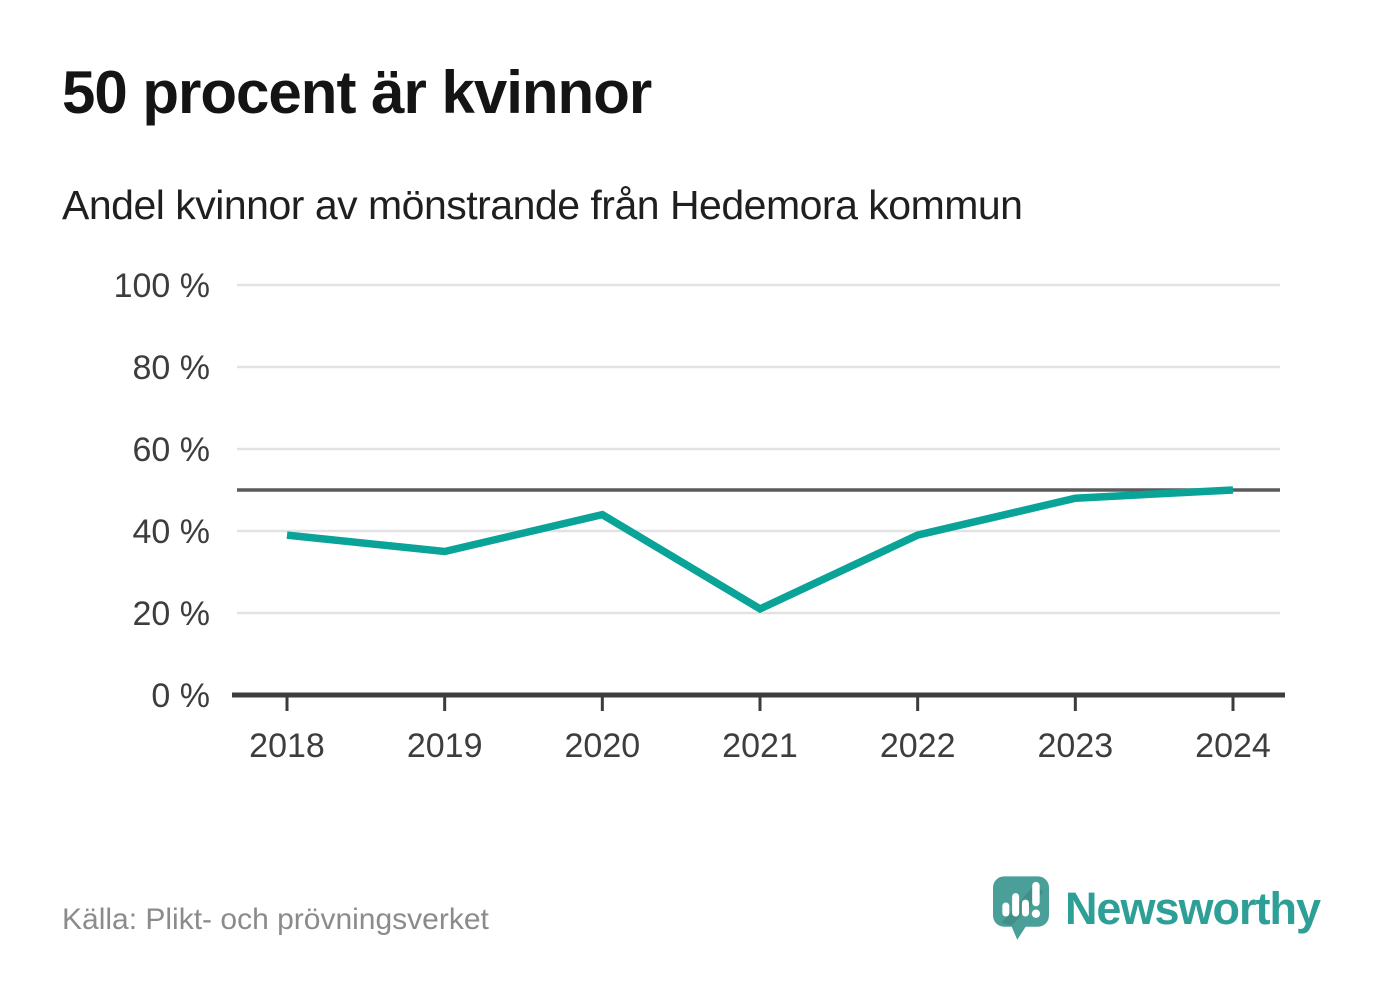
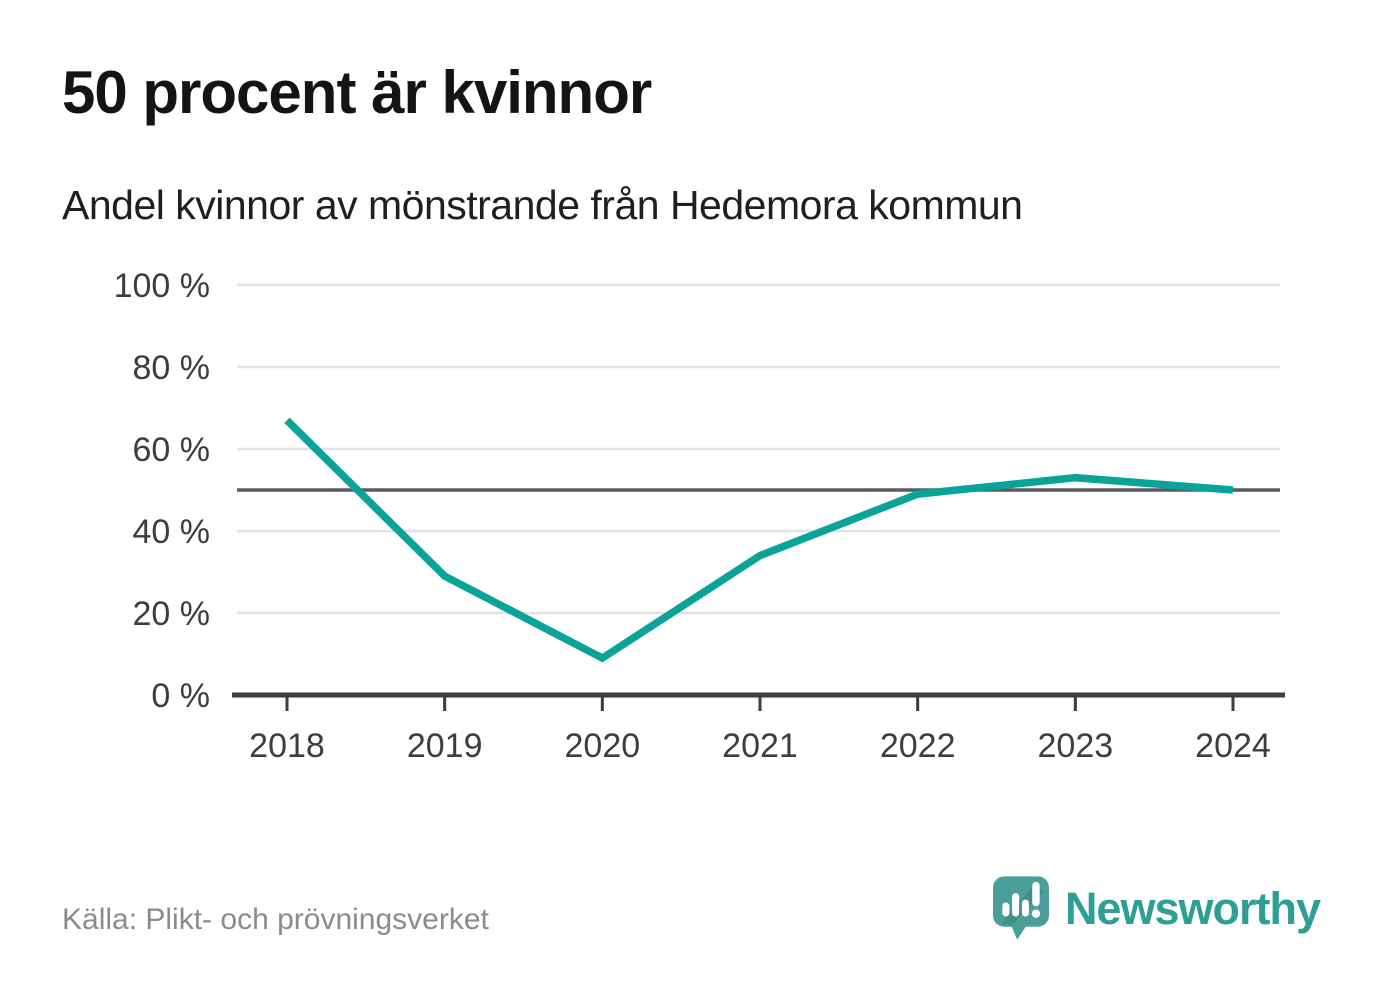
2018: 39% -> 67%
2019: 35% -> 29%
2020: 44% -> 9%
2021: 21% -> 34%
2022: 39% -> 49%
2023: 48% -> 53%
